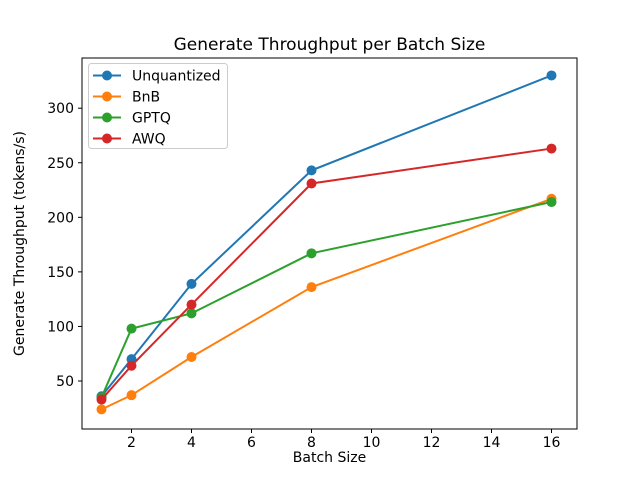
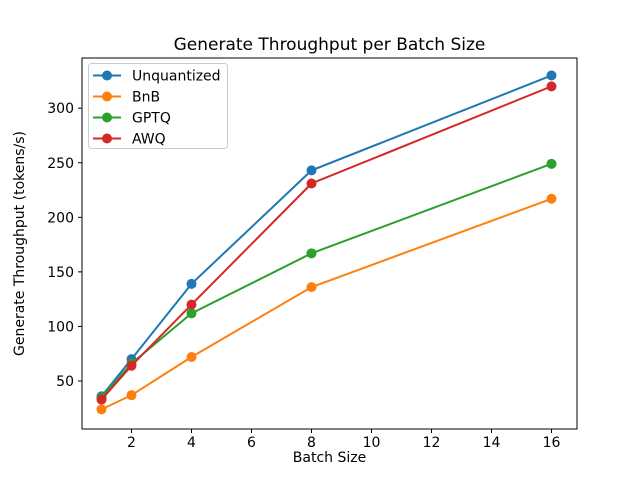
GPTQ/2: 98 -> 66
GPTQ/16: 214 -> 249
AWQ/16: 263 -> 320
